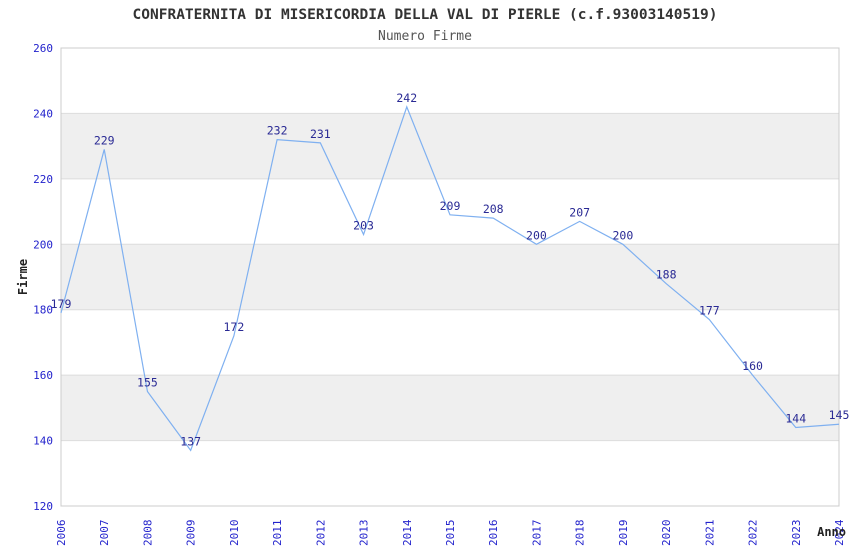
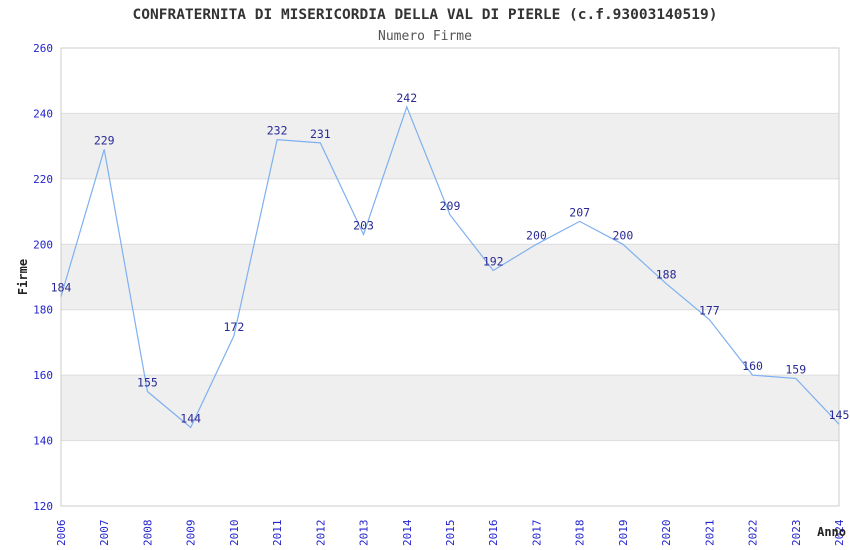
2006: 179 -> 184
2009: 137 -> 144
2016: 208 -> 192
2023: 144 -> 159
